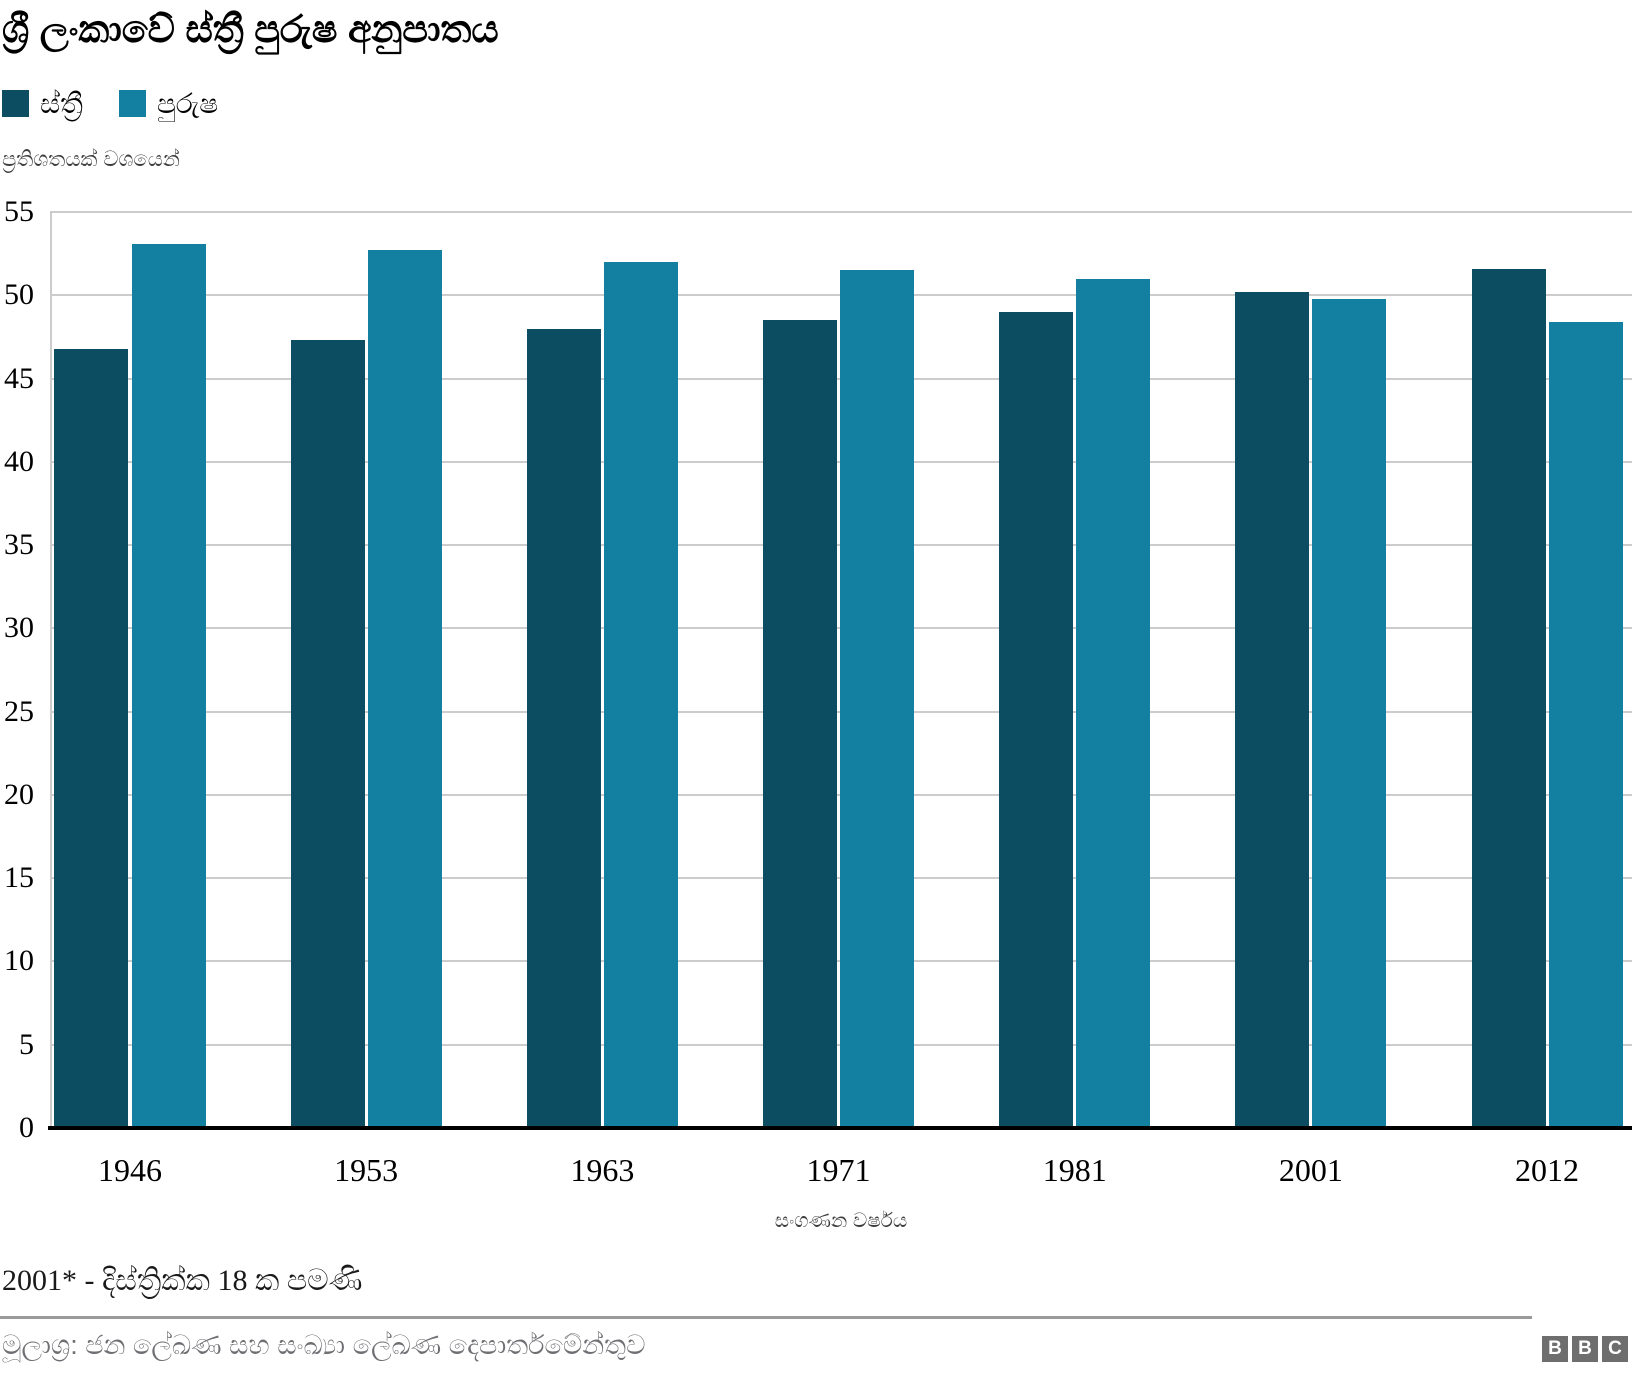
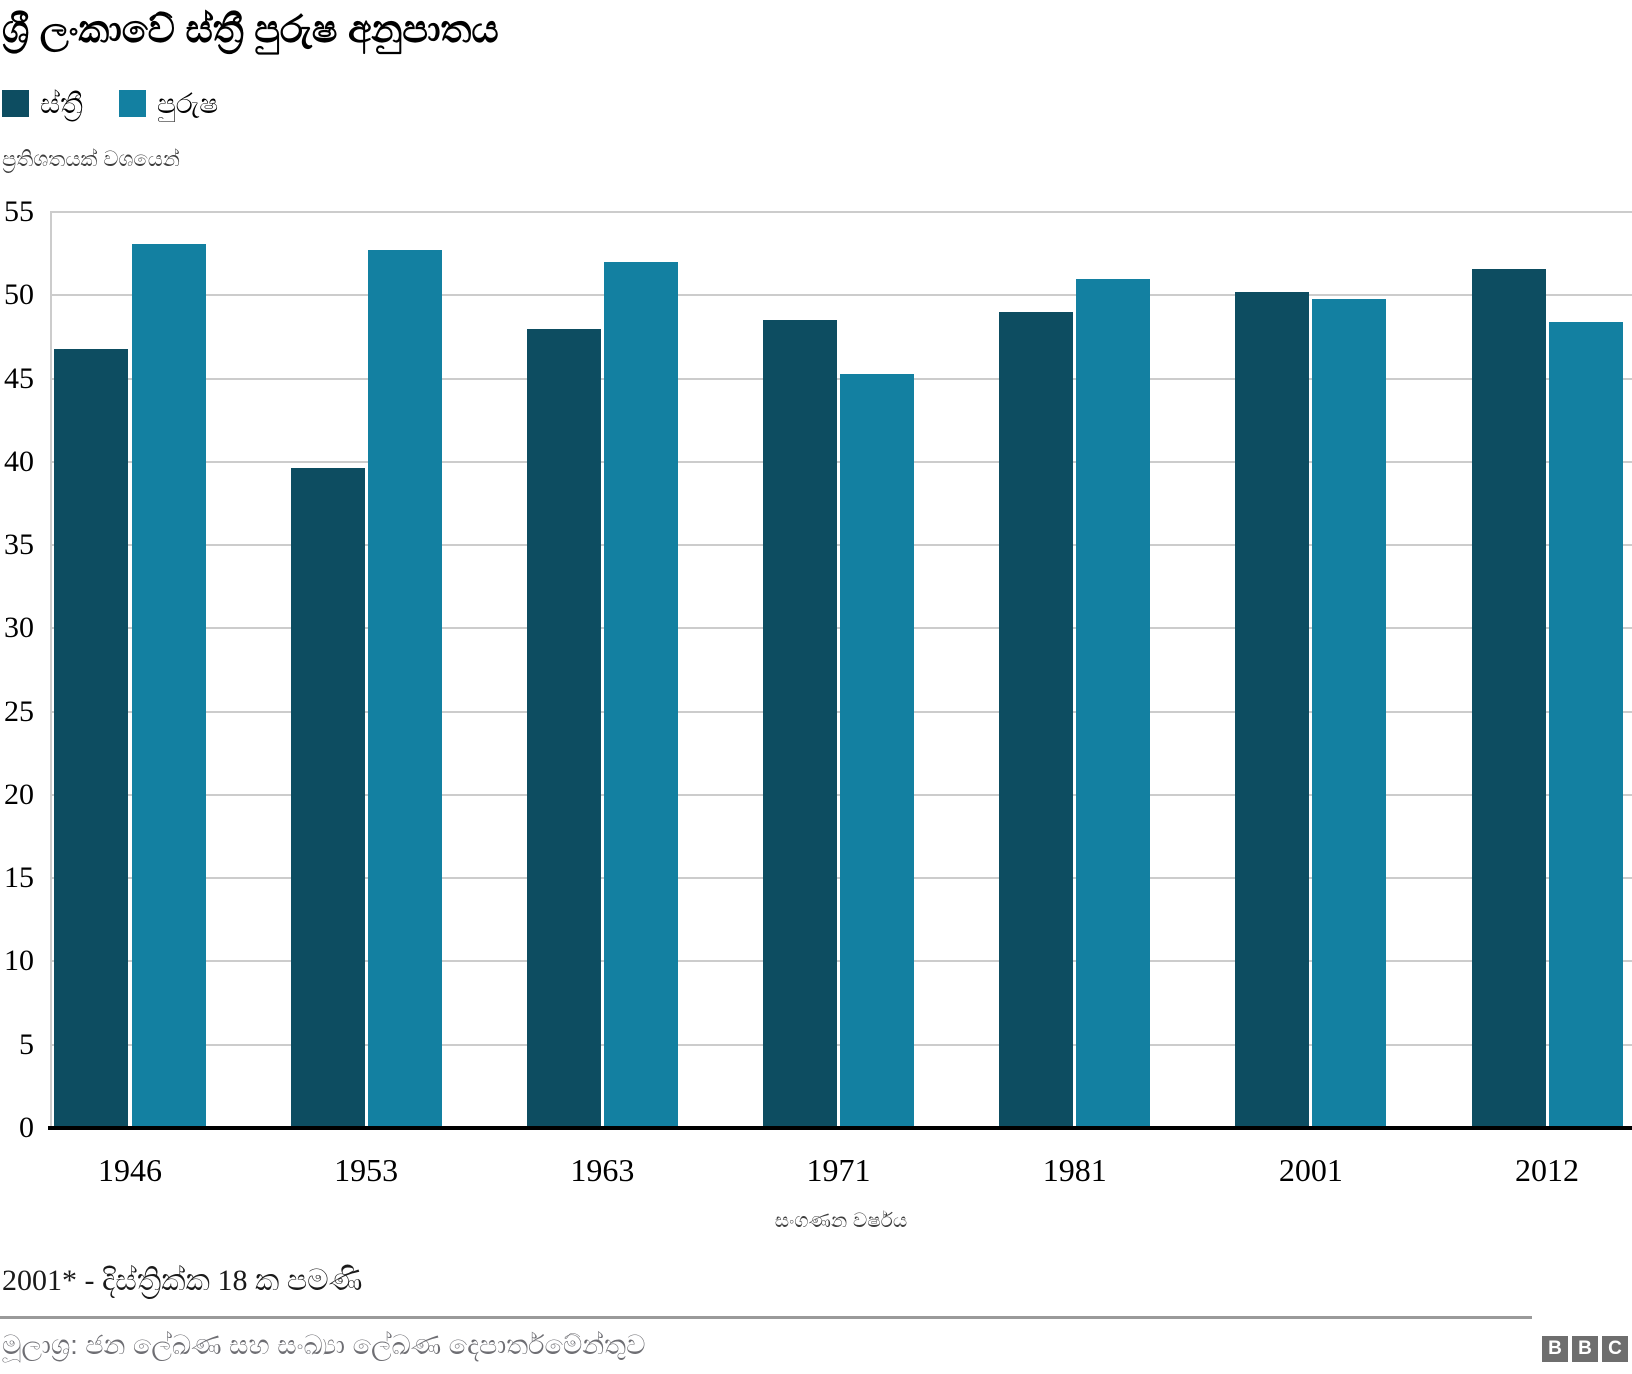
ස්ත්‍රී/1953: 47.3 -> 39.6
පුරුෂ/1971: 51.5 -> 45.3
